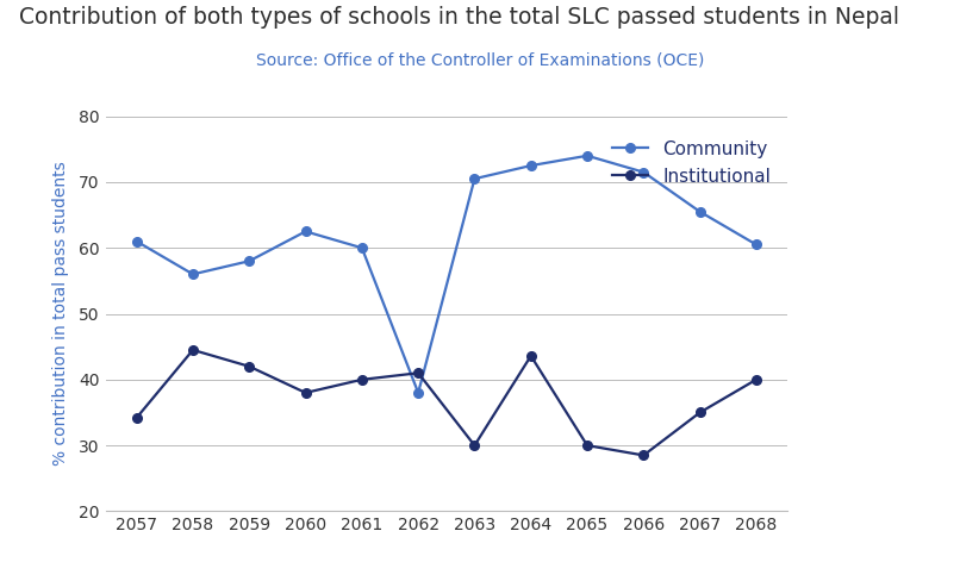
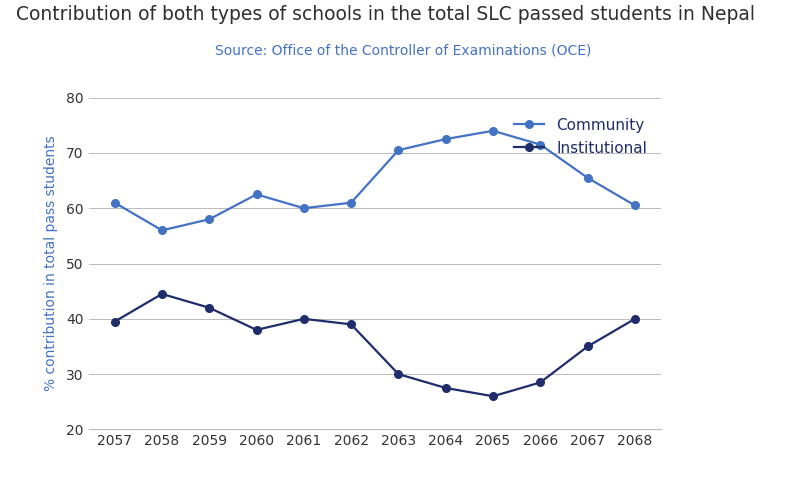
Institutional/2057: 34.2 -> 39.5
Community/2062: 38.0 -> 61.0
Institutional/2062: 41.0 -> 39.0
Institutional/2064: 43.6 -> 27.5
Institutional/2065: 30.0 -> 26.0
